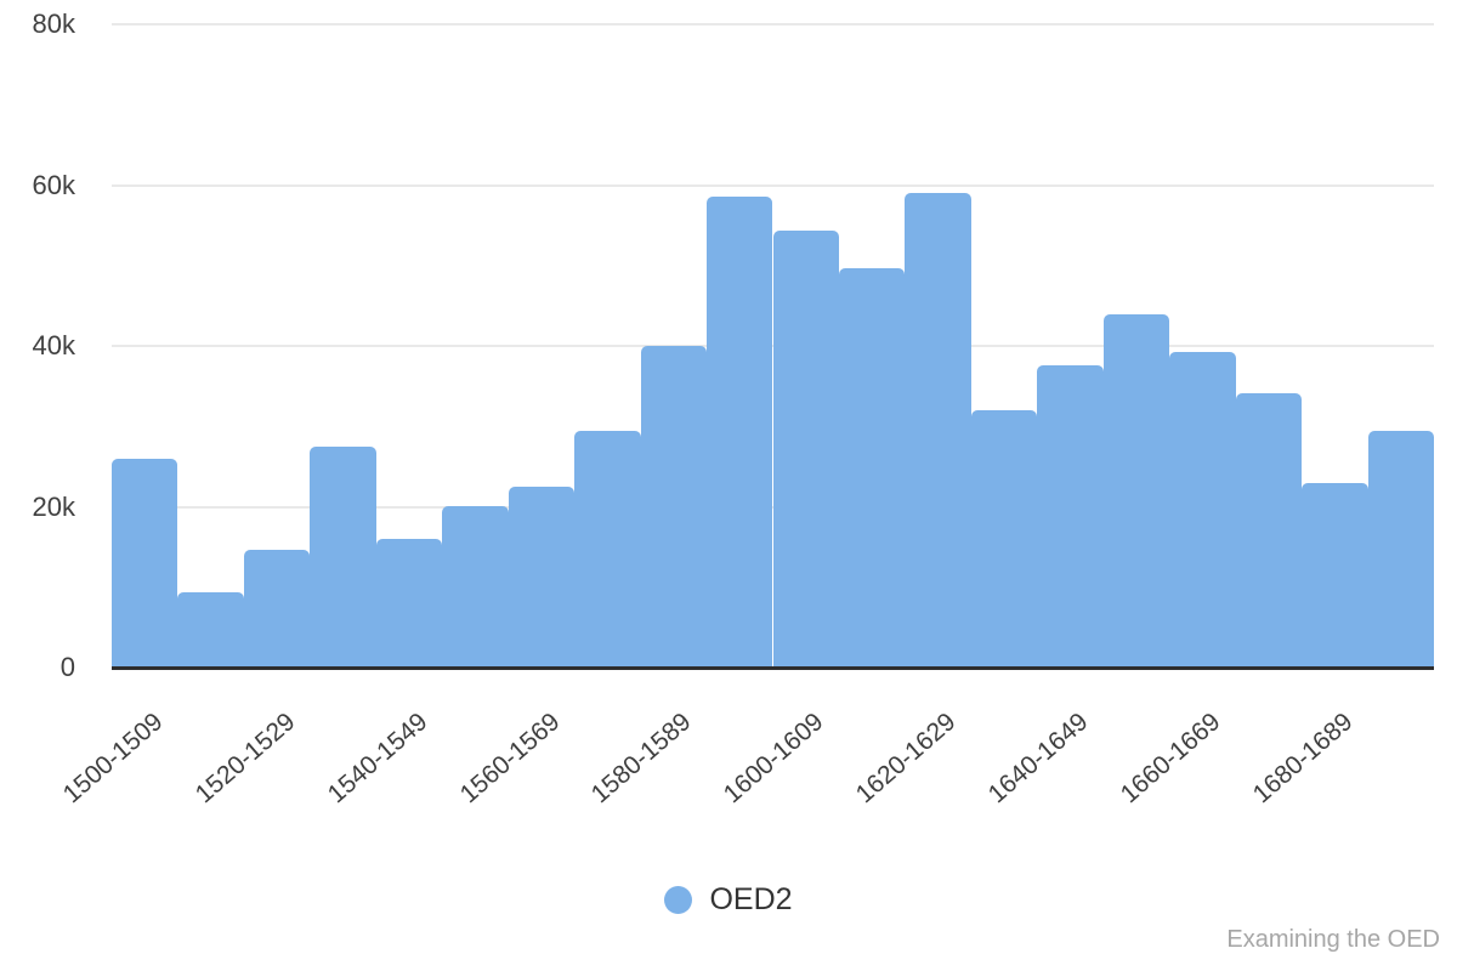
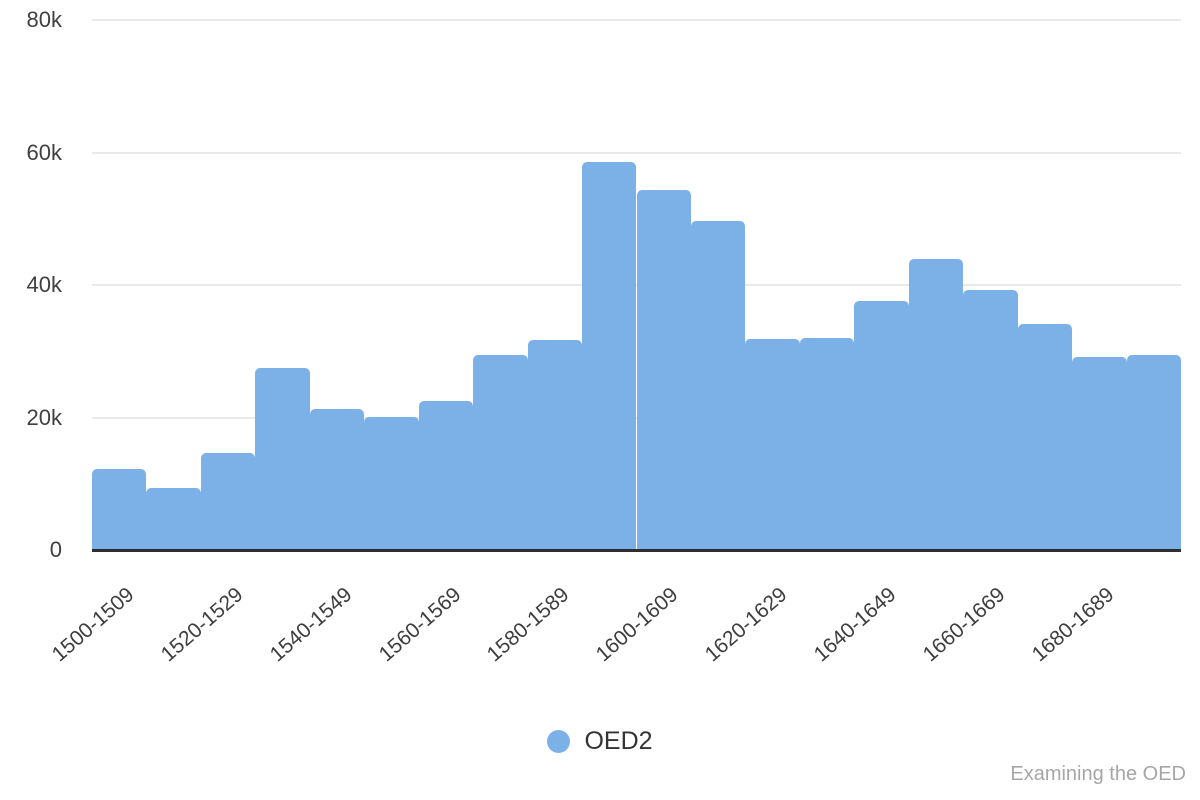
1500-1509: 26k -> 12k
1540-1549: 16k -> 21k
1580-1589: 40k -> 32k
1620-1629: 59k -> 32k
1680-1689: 23k -> 29k
